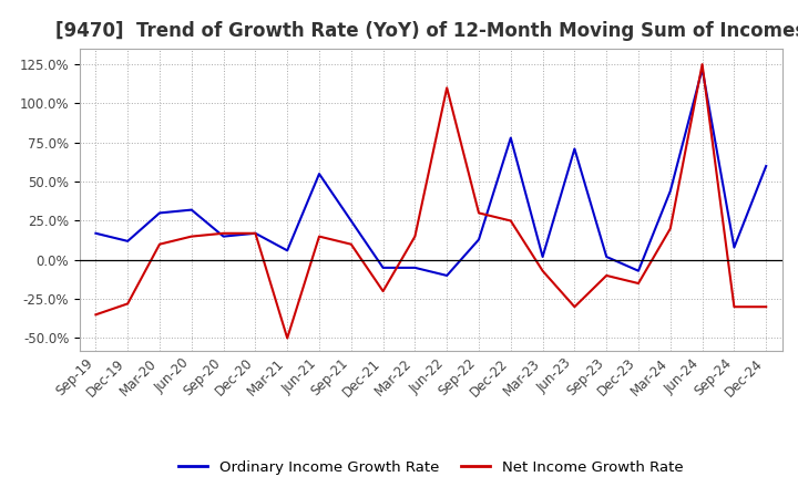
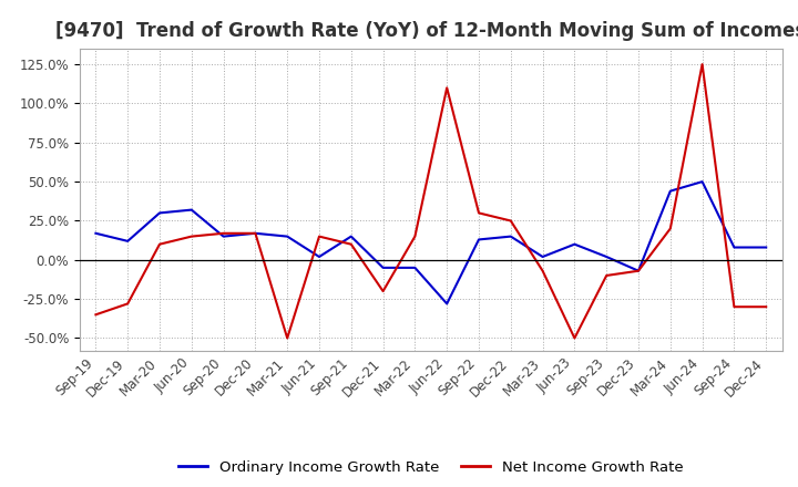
Ordinary Income Growth Rate/Mar-21: 6% -> 15%
Ordinary Income Growth Rate/Jun-21: 55% -> 2%
Ordinary Income Growth Rate/Sep-21: 25% -> 15%
Ordinary Income Growth Rate/Jun-22: -10% -> -28%
Ordinary Income Growth Rate/Dec-22: 78% -> 15%
Ordinary Income Growth Rate/Jun-23: 71% -> 10%
Net Income Growth Rate/Jun-23: -30% -> -50%
Net Income Growth Rate/Dec-23: -15% -> -7%
Ordinary Income Growth Rate/Jun-24: 122% -> 50%
Ordinary Income Growth Rate/Dec-24: 60% -> 8%
